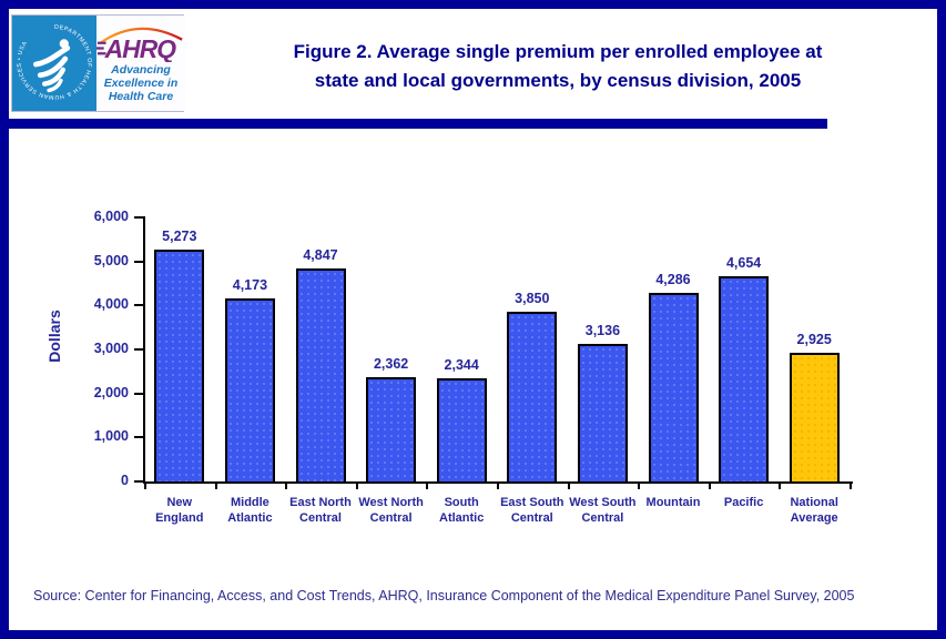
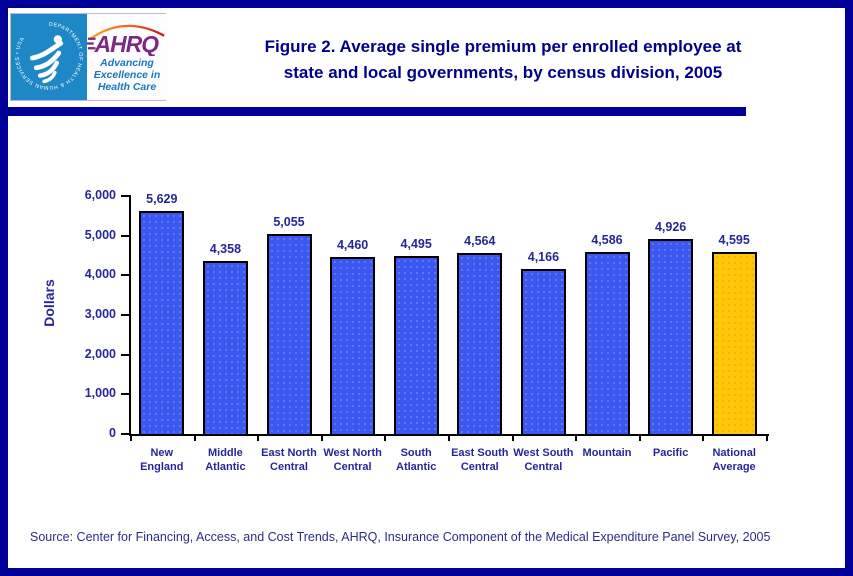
New England: 5,273 -> 5,629
Middle Atlantic: 4,173 -> 4,358
East North Central: 4,847 -> 5,055
West North Central: 2,362 -> 4,460
South Atlantic: 2,344 -> 4,495
East South Central: 3,850 -> 4,564
West South Central: 3,136 -> 4,166
Mountain: 4,286 -> 4,586
Pacific: 4,654 -> 4,926
National Average: 2,925 -> 4,595
